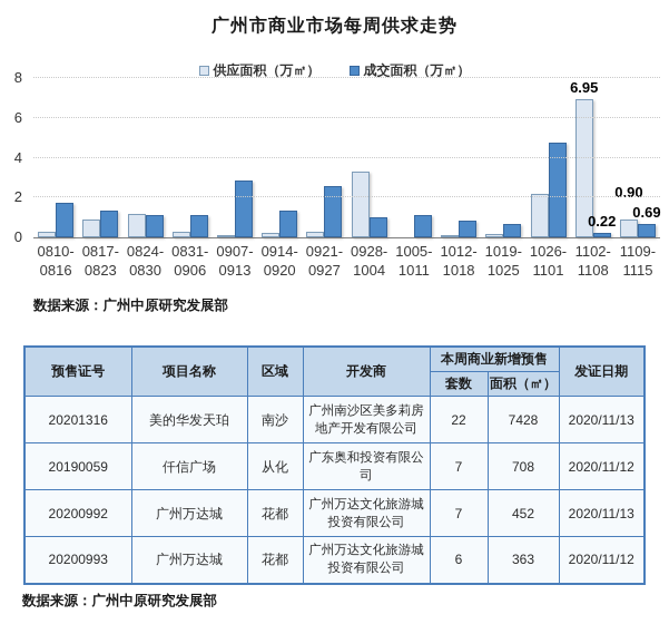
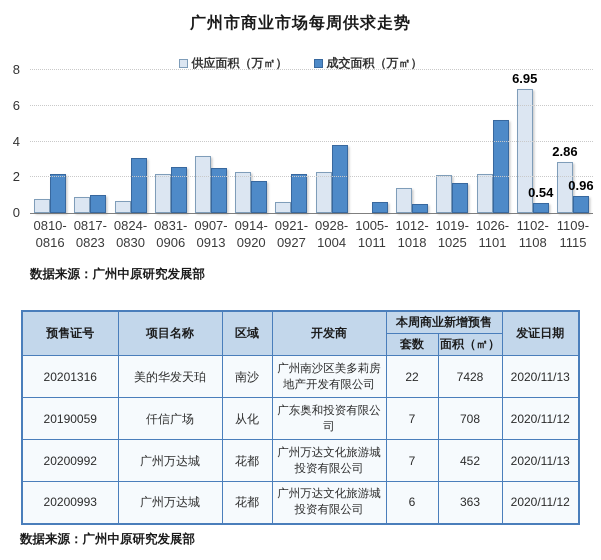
供应面积（万㎡）/0810-0816: 0.3 -> 0.8
成交面积（万㎡）/0810-0816: 1.8 -> 2.2
成交面积（万㎡）/0817-0823: 1.4 -> 1.0
供应面积（万㎡）/0824-0830: 1.1 -> 0.7
成交面积（万㎡）/0824-0830: 1.1 -> 3.1
供应面积（万㎡）/0831-0906: 0.3 -> 2.2
成交面积（万㎡）/0831-0906: 1.1 -> 2.6
供应面积（万㎡）/0907-0913: 0.1 -> 3.2
成交面积（万㎡）/0907-0913: 2.9 -> 2.5
供应面积（万㎡）/0914-0920: 0.2 -> 2.3
成交面积（万㎡）/0914-0920: 1.4 -> 1.8
供应面积（万㎡）/0921-0927: 0.3 -> 0.6
成交面积（万㎡）/0921-0927: 2.6 -> 2.2
供应面积（万㎡）/0928-1004: 3.3 -> 2.3
成交面积（万㎡）/0928-1004: 1.0 -> 3.8
成交面积（万㎡）/1005-1011: 1.1 -> 0.6
供应面积（万㎡）/1012-1018: 0.1 -> 1.4
成交面积（万㎡）/1012-1018: 0.8 -> 0.5
供应面积（万㎡）/1019-1025: 0.1 -> 2.1
成交面积（万㎡）/1019-1025: 0.7 -> 1.7
成交面积（万㎡）/1026-1101: 4.8 -> 5.2
成交面积（万㎡）/1102-1108: 0.22 -> 0.54
供应面积（万㎡）/1109-1115: 0.90 -> 2.86
成交面积（万㎡）/1109-1115: 0.69 -> 0.96
